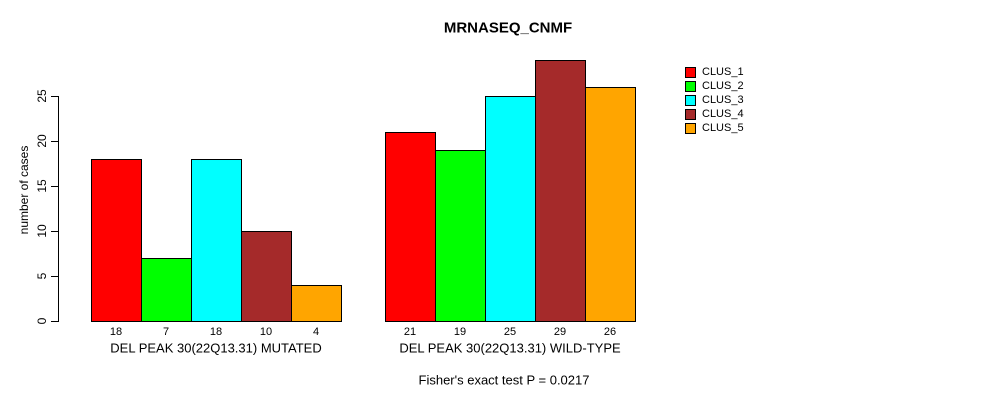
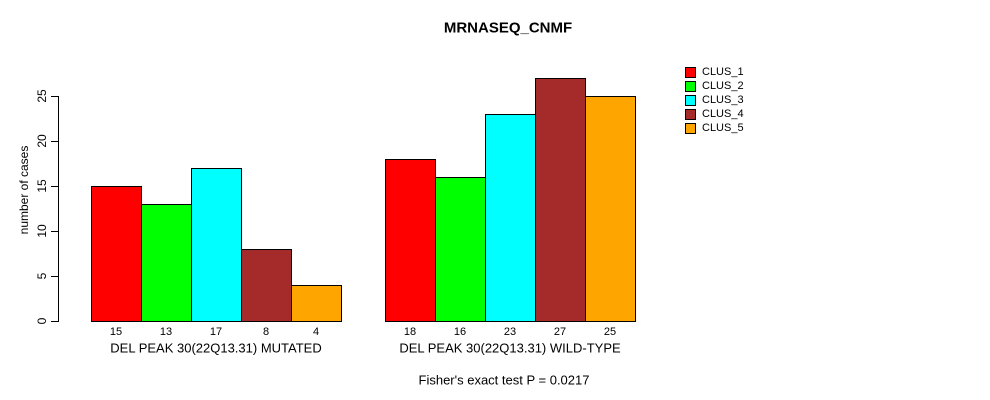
CLUS_1/DEL PEAK 30(22Q13.31) MUTATED: 18 -> 15
CLUS_2/DEL PEAK 30(22Q13.31) MUTATED: 7 -> 13
CLUS_3/DEL PEAK 30(22Q13.31) MUTATED: 18 -> 17
CLUS_4/DEL PEAK 30(22Q13.31) MUTATED: 10 -> 8
CLUS_1/DEL PEAK 30(22Q13.31) WILD-TYPE: 21 -> 18
CLUS_2/DEL PEAK 30(22Q13.31) WILD-TYPE: 19 -> 16
CLUS_3/DEL PEAK 30(22Q13.31) WILD-TYPE: 25 -> 23
CLUS_4/DEL PEAK 30(22Q13.31) WILD-TYPE: 29 -> 27
CLUS_5/DEL PEAK 30(22Q13.31) WILD-TYPE: 26 -> 25
